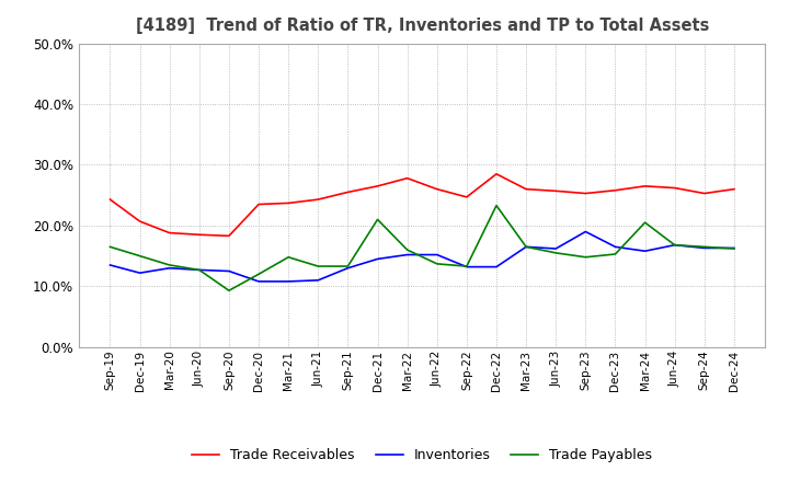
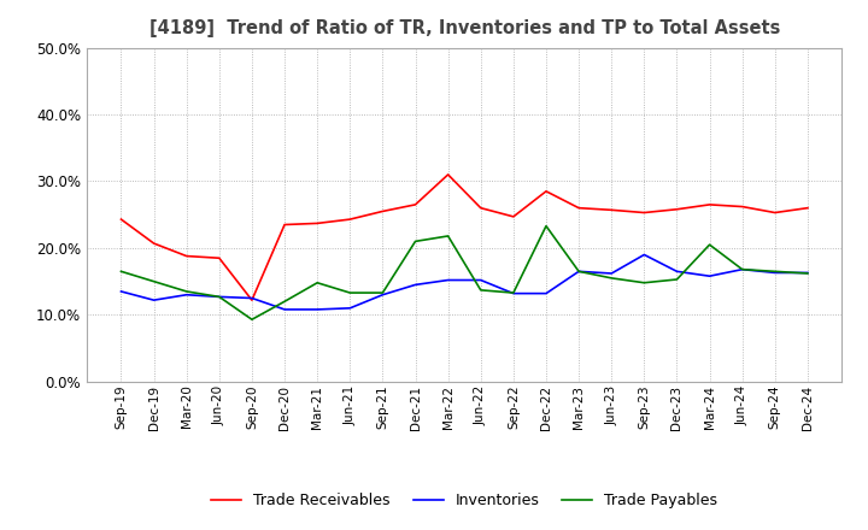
Trade Receivables/Sep-20: 18.3% -> 12.2%
Trade Receivables/Mar-22: 27.8% -> 31.0%
Trade Payables/Mar-22: 16.0% -> 21.8%
